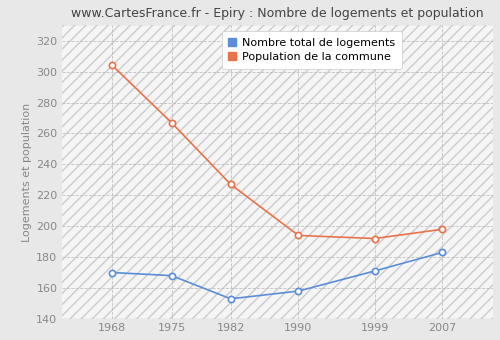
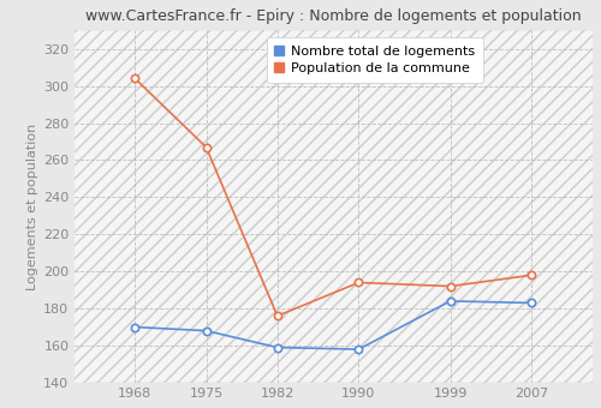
Nombre total de logements/1982: 153 -> 159
Population de la commune/1982: 227 -> 176
Nombre total de logements/1999: 171 -> 184
